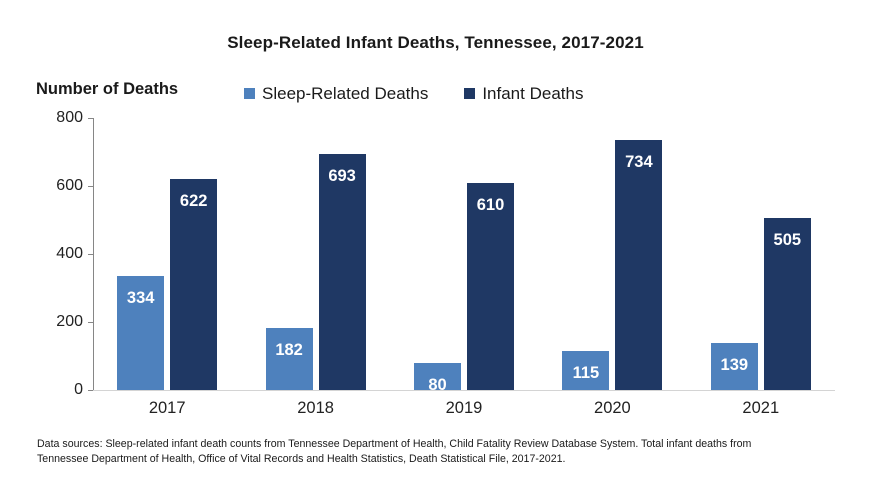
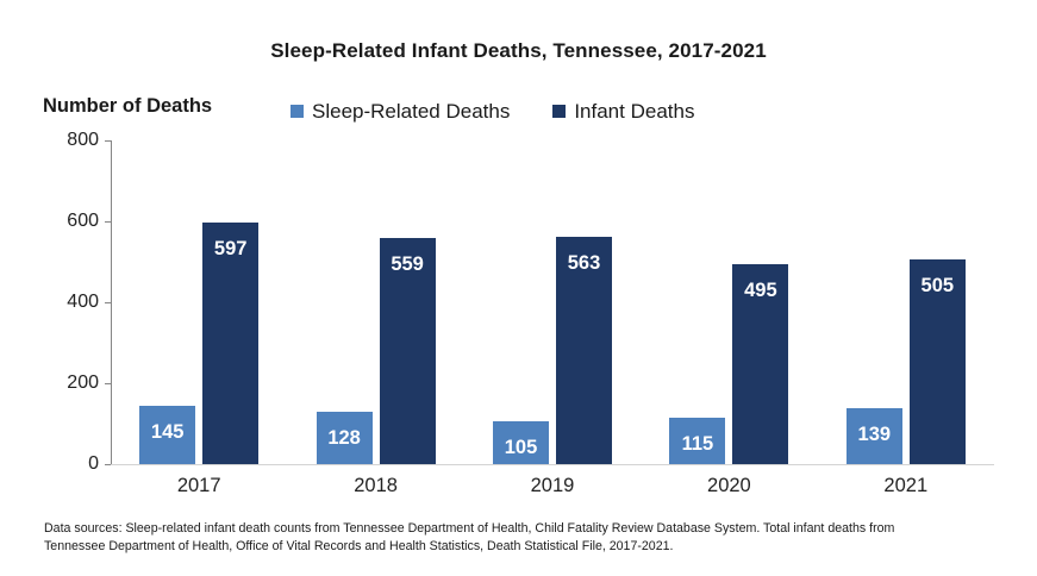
Sleep-Related Deaths/2017: 334 -> 145
Infant Deaths/2017: 622 -> 597
Sleep-Related Deaths/2018: 182 -> 128
Infant Deaths/2018: 693 -> 559
Sleep-Related Deaths/2019: 80 -> 105
Infant Deaths/2019: 610 -> 563
Infant Deaths/2020: 734 -> 495
